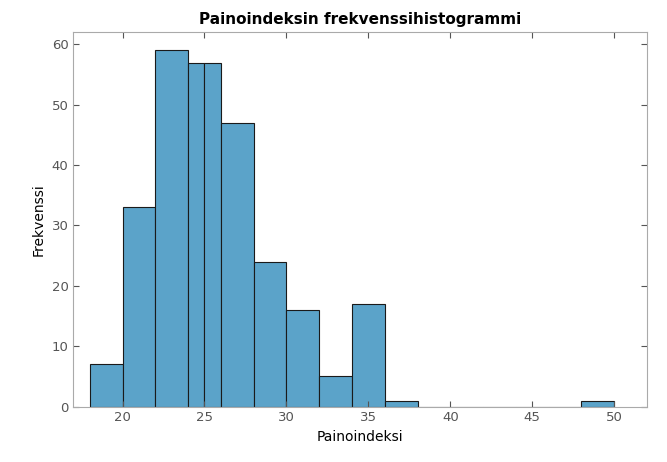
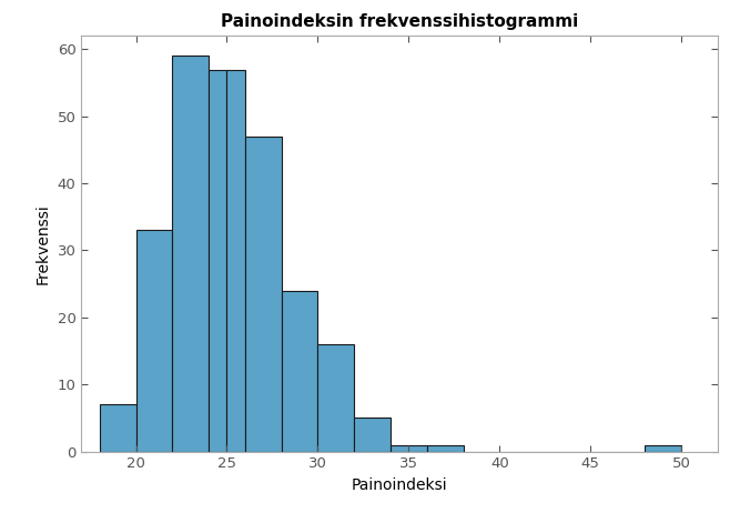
35: 17 -> 1
